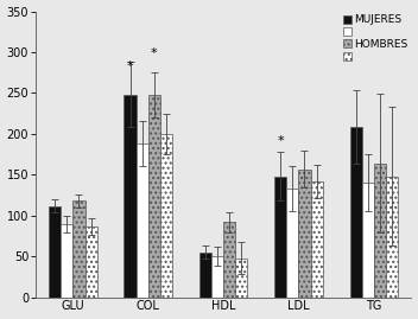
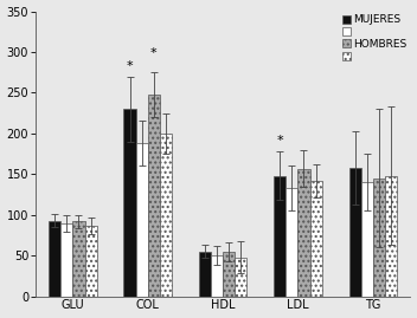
MUJERES/GLU: 112 -> 93
HOMBRES/GLU: 118 -> 92
MUJERES/COL: 248 -> 230
HOMBRES/HDL: 92 -> 55
MUJERES/TG: 208 -> 158
HOMBRES/TG: 164 -> 145
